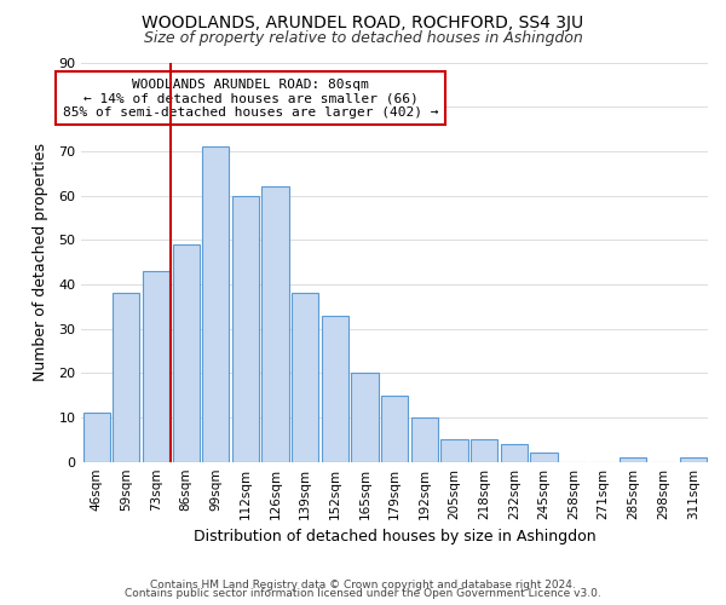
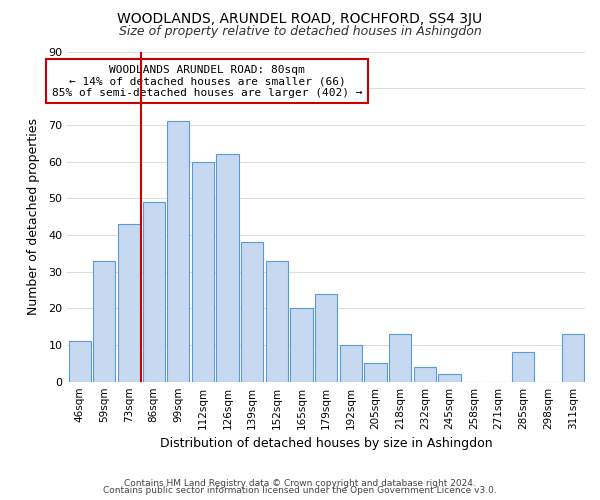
59sqm: 38 -> 33
179sqm: 15 -> 24
218sqm: 5 -> 13
285sqm: 1 -> 8
311sqm: 1 -> 13
